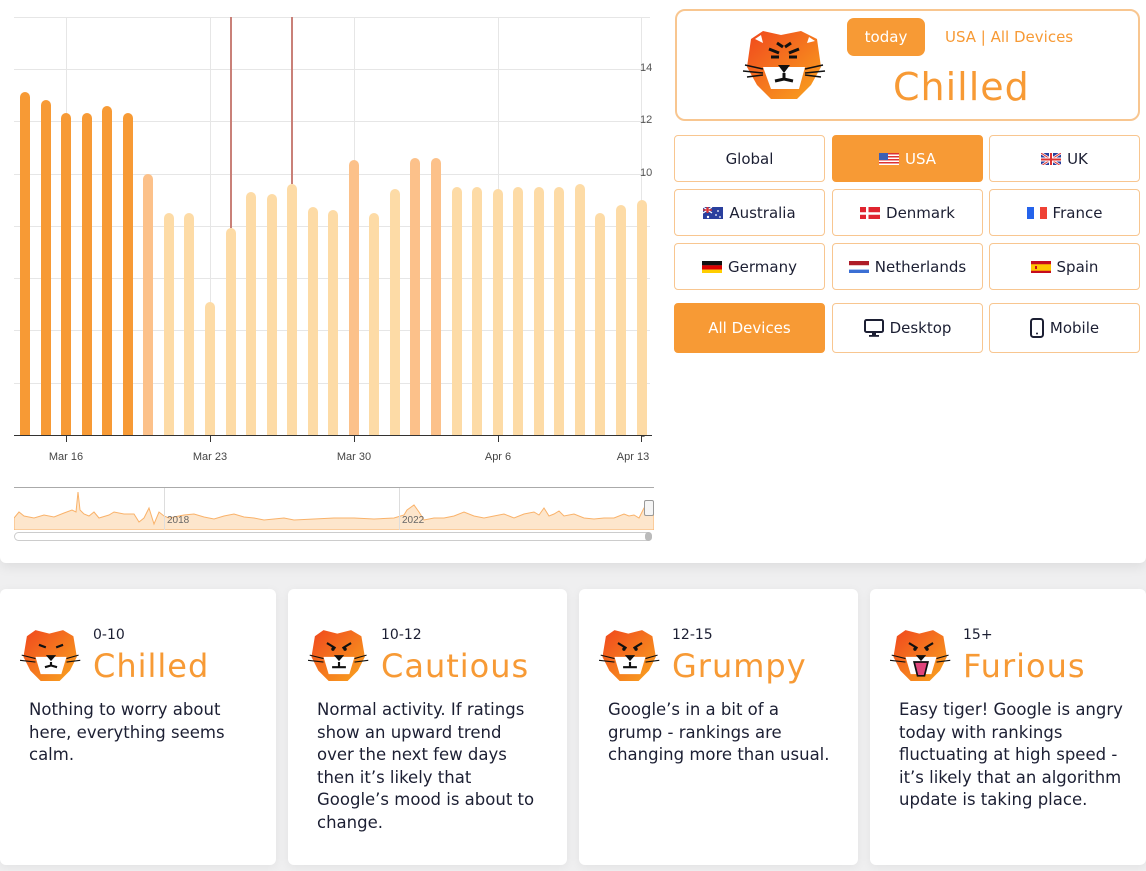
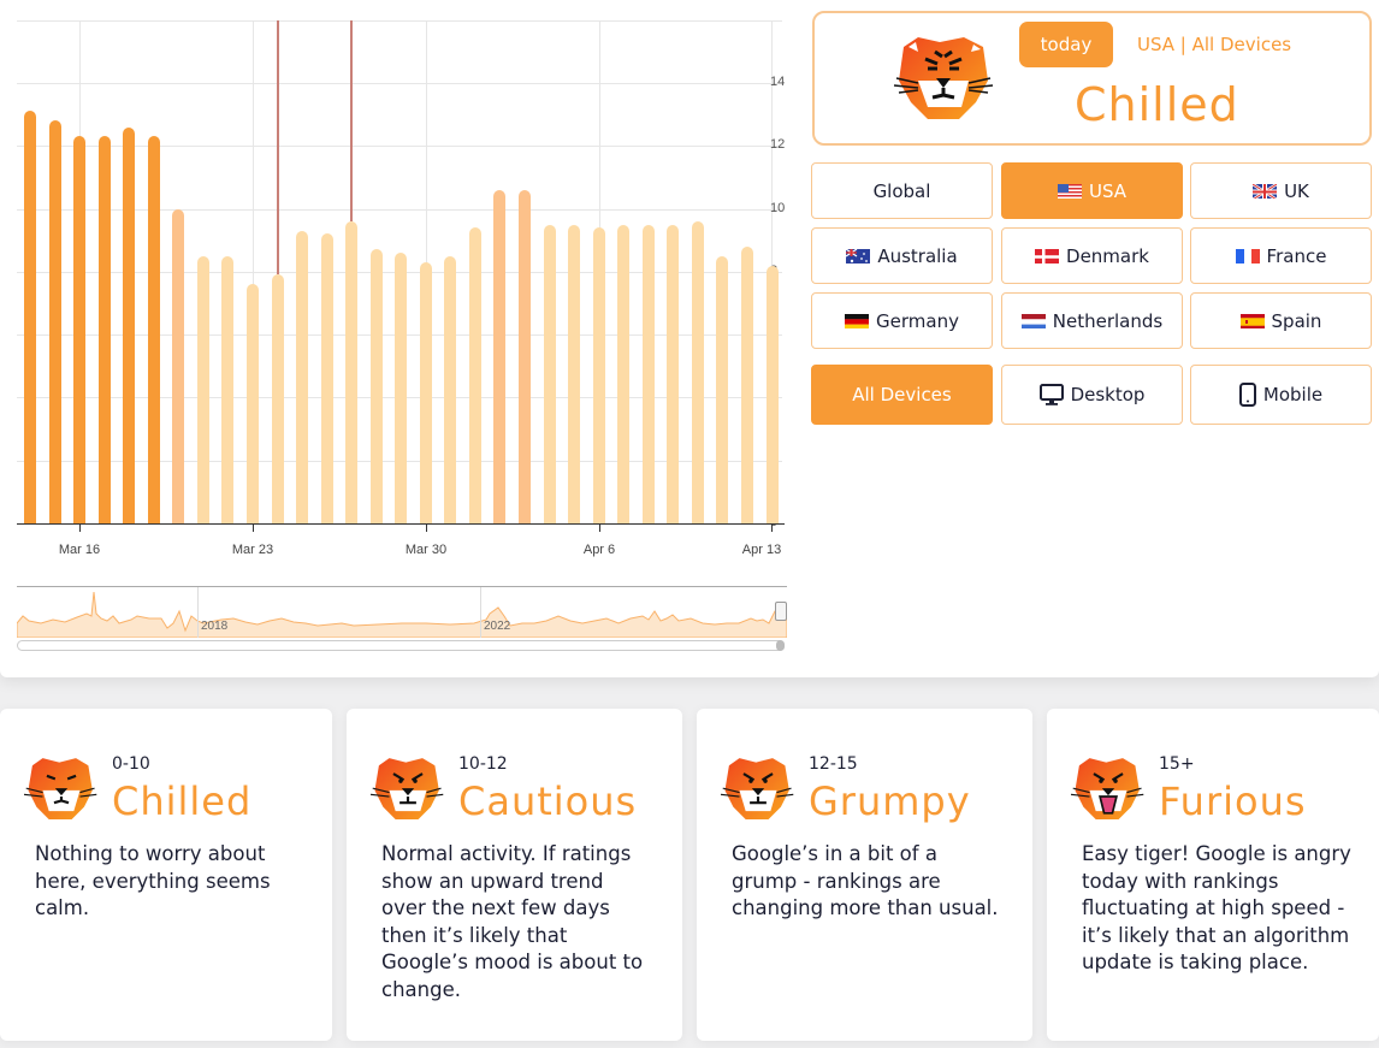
Mar 23: 5.1 -> 7.6
Mar 30: 10.5 -> 8.3
Apr 13: 9.0 -> 8.2
